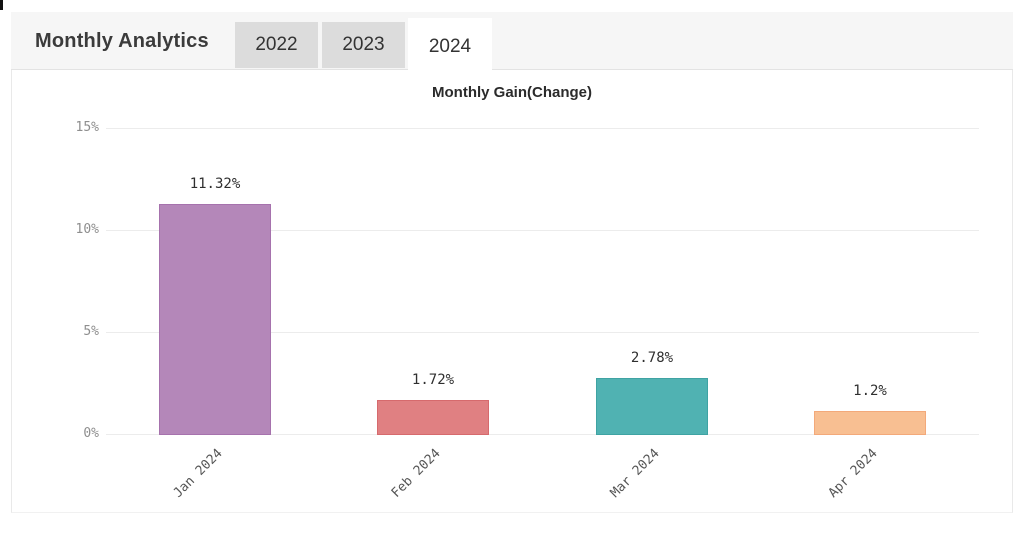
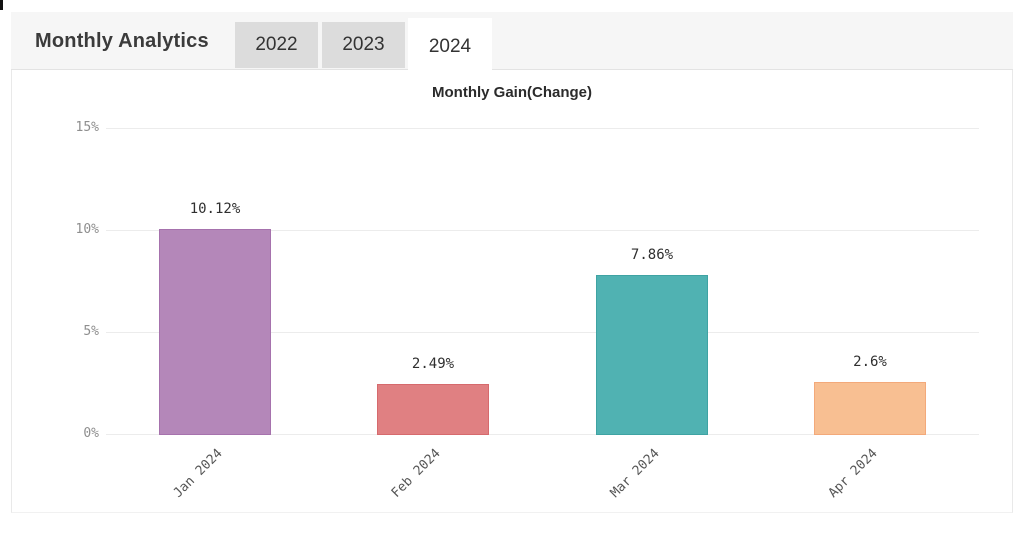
Jan 2024: 11.32% -> 10.12%
Feb 2024: 1.72% -> 2.49%
Mar 2024: 2.78% -> 7.86%
Apr 2024: 1.2% -> 2.6%
